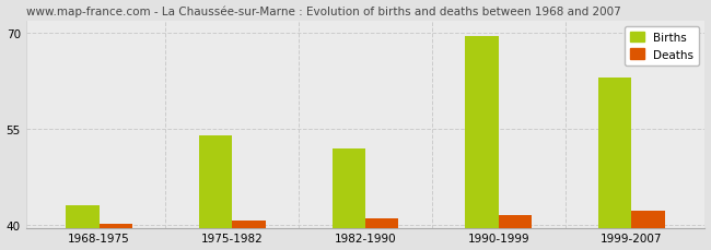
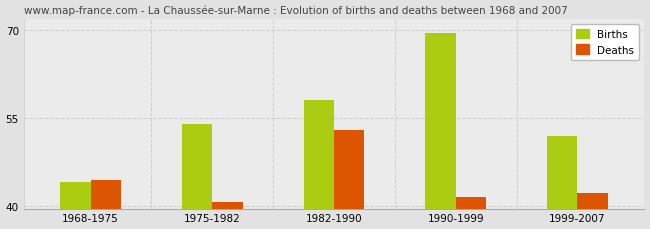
Births/1968-1975: 43.0 -> 44.0
Deaths/1968-1975: 40.1 -> 44.4
Births/1982-1990: 52.0 -> 58.0
Deaths/1982-1990: 41.0 -> 53.0
Births/1999-2007: 63.0 -> 52.0
